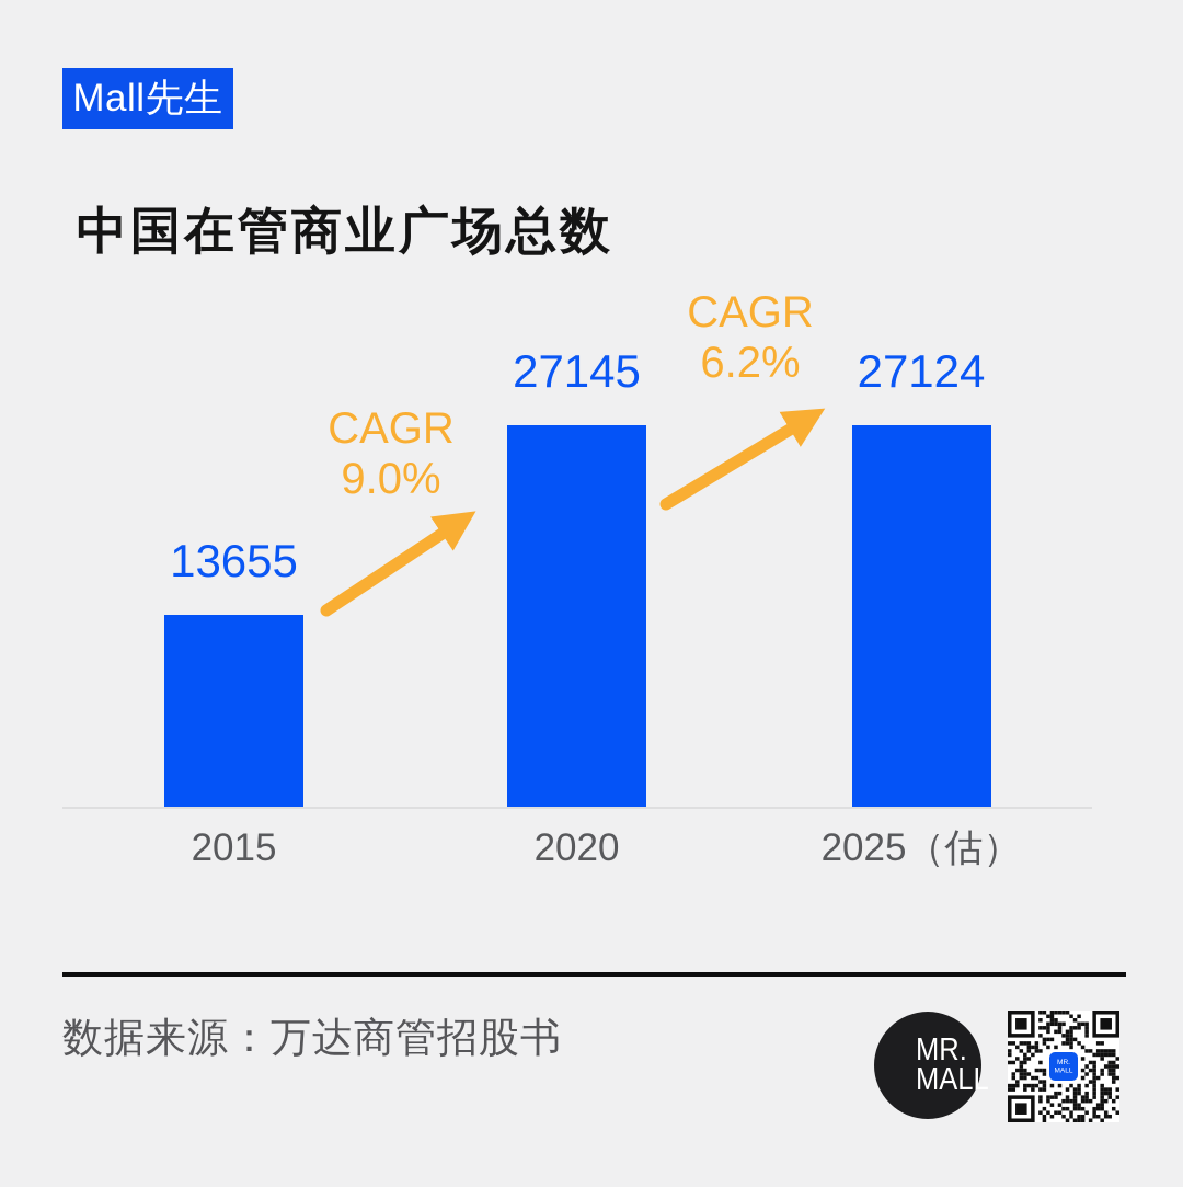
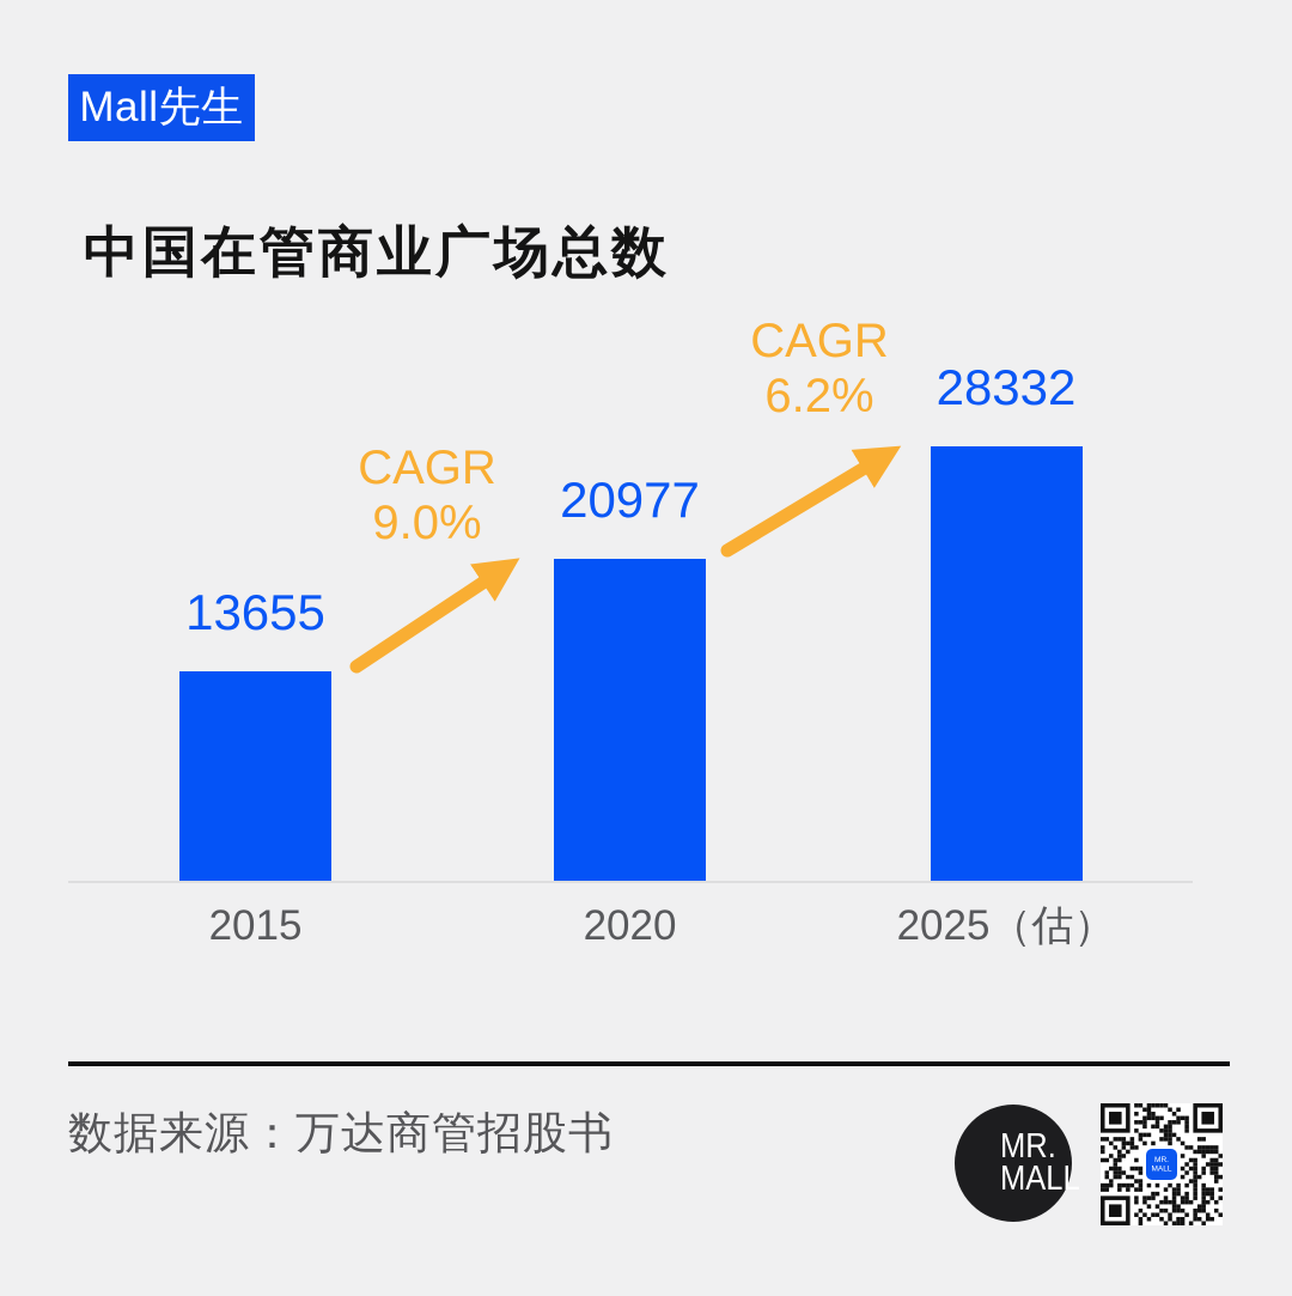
2020: 27145 -> 20977
2025（估）: 27124 -> 28332
